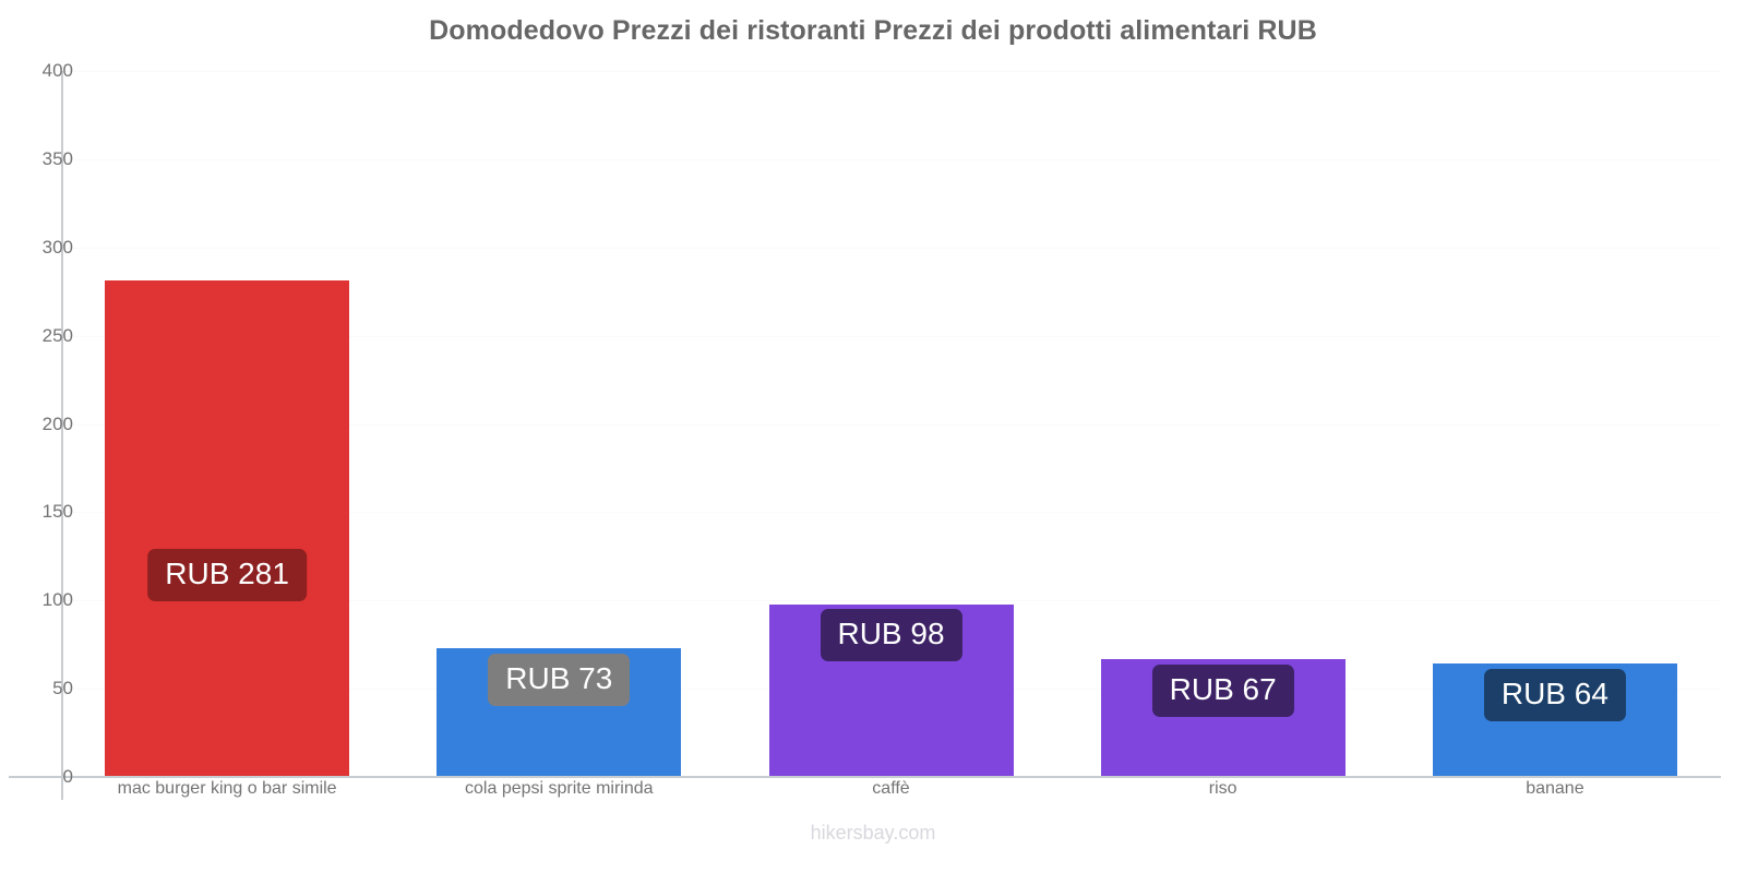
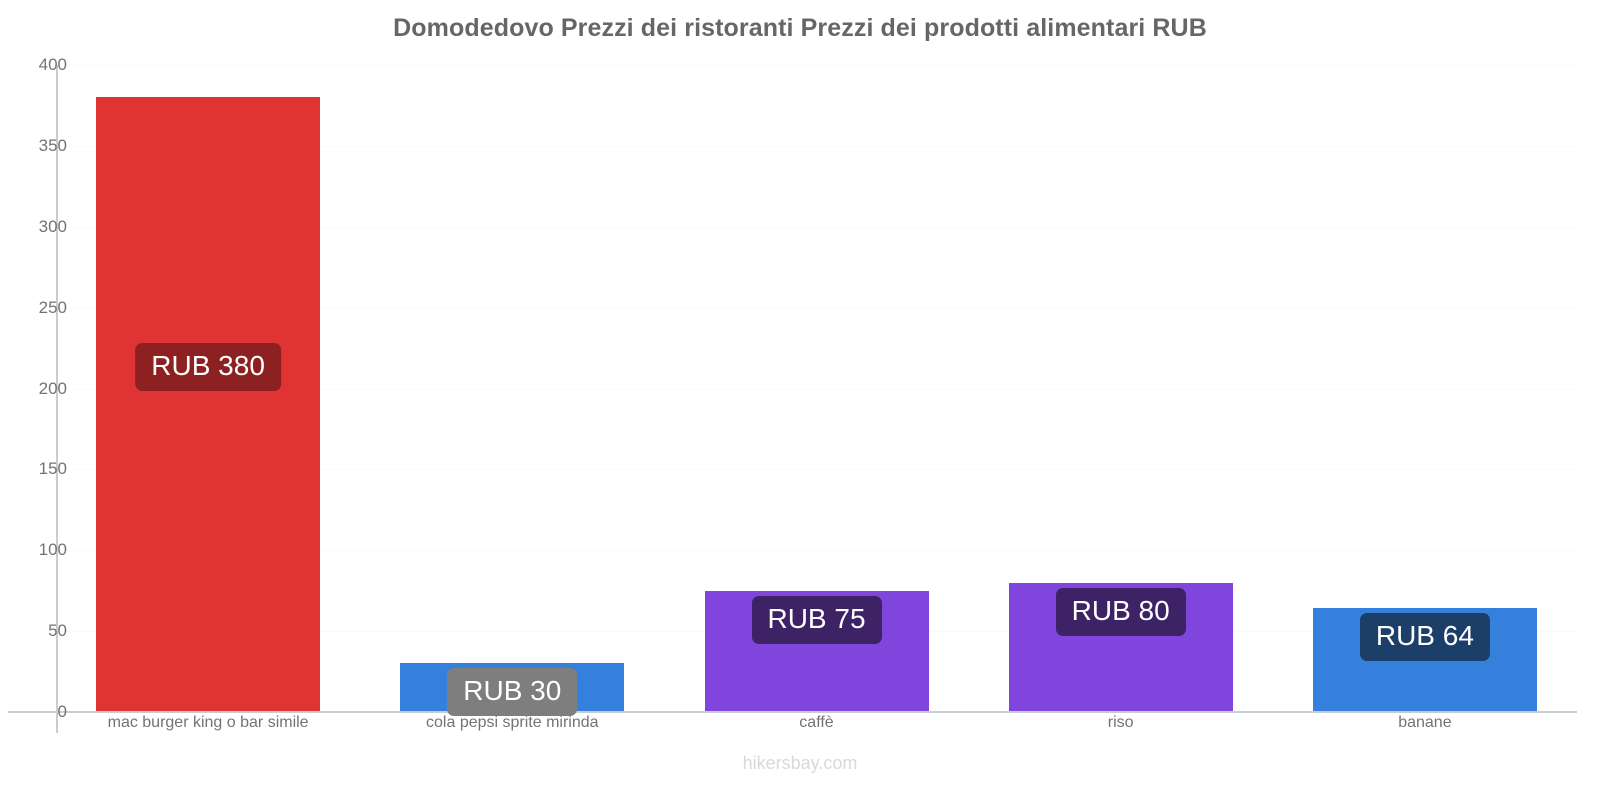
mac burger king o bar simile: 281 -> 380
cola pepsi sprite mirinda: 73 -> 30
caffè: 98 -> 75
riso: 67 -> 80
